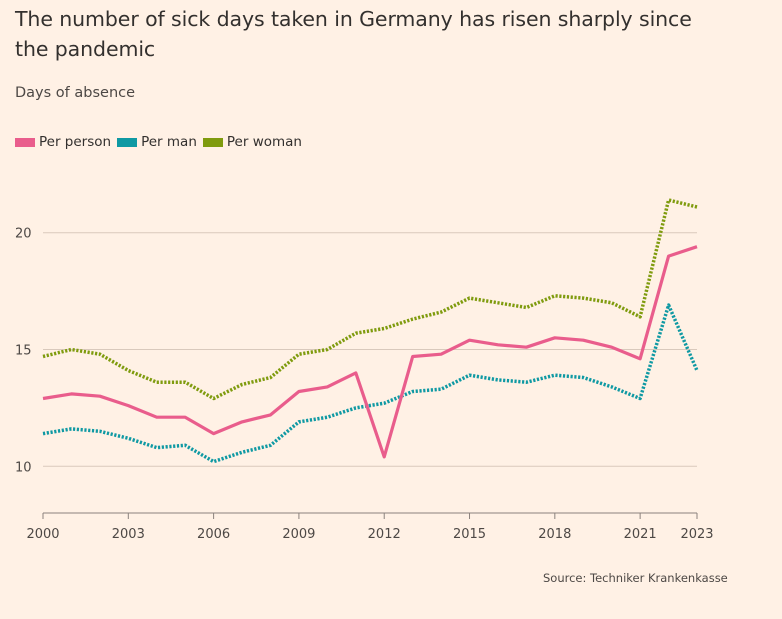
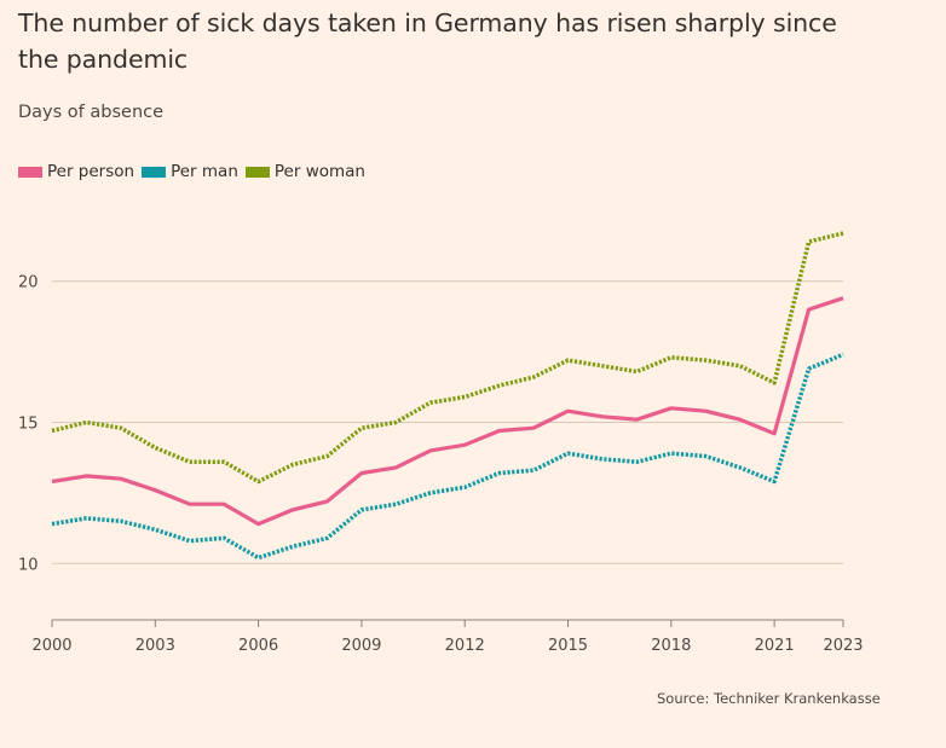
Per person/2012: 10.4 -> 14.2
Per man/2023: 14.1 -> 17.4
Per woman/2023: 21.1 -> 21.7
